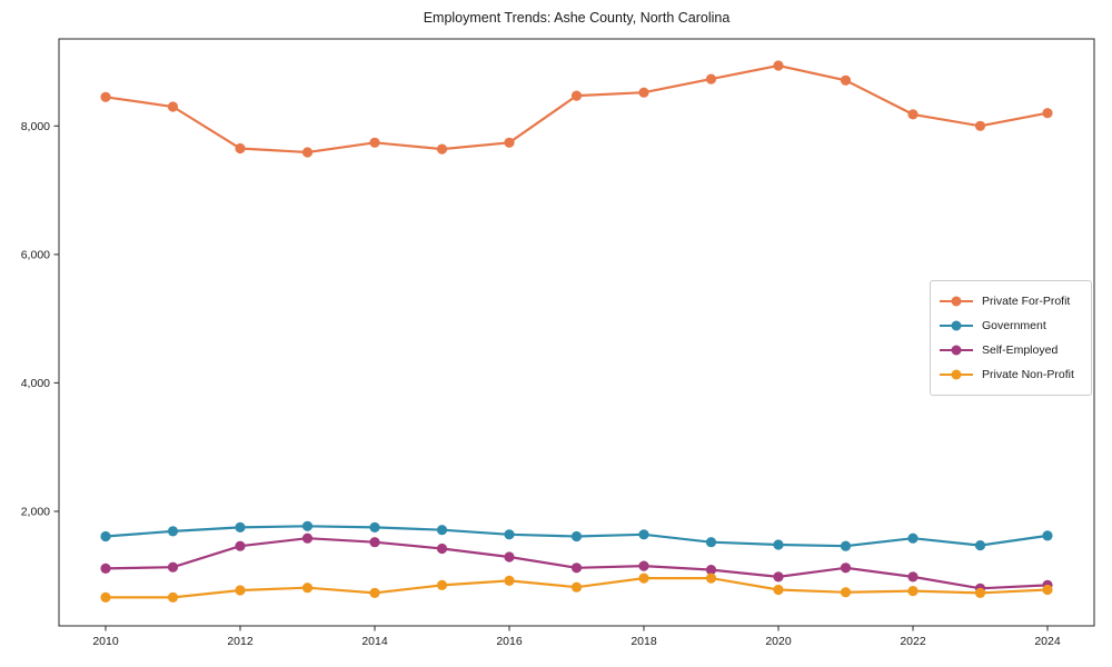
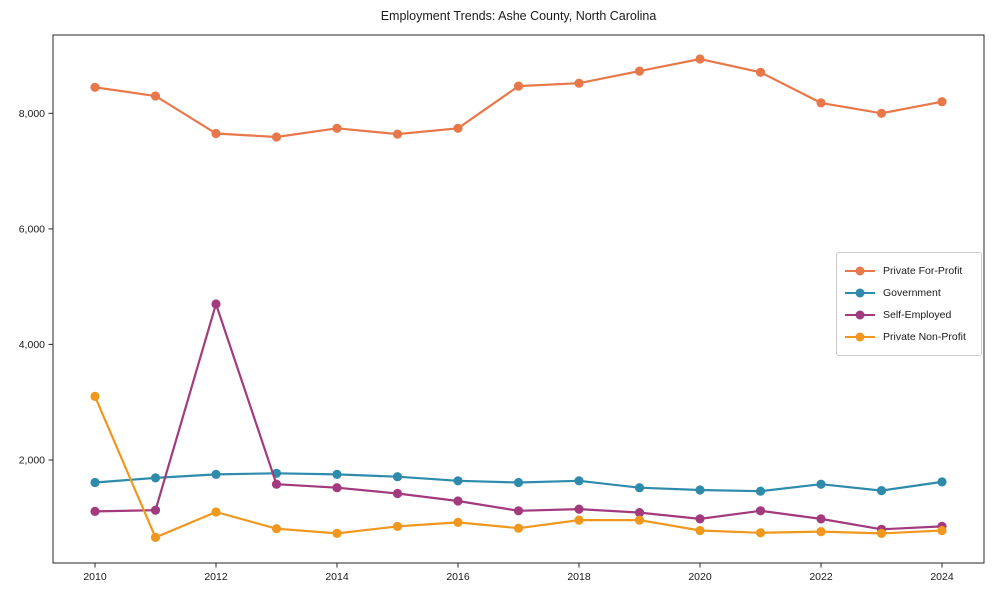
Private Non-Profit/2010: 700 -> 3100
Self-Employed/2012: 1500 -> 4700
Private Non-Profit/2012: 800 -> 1100
